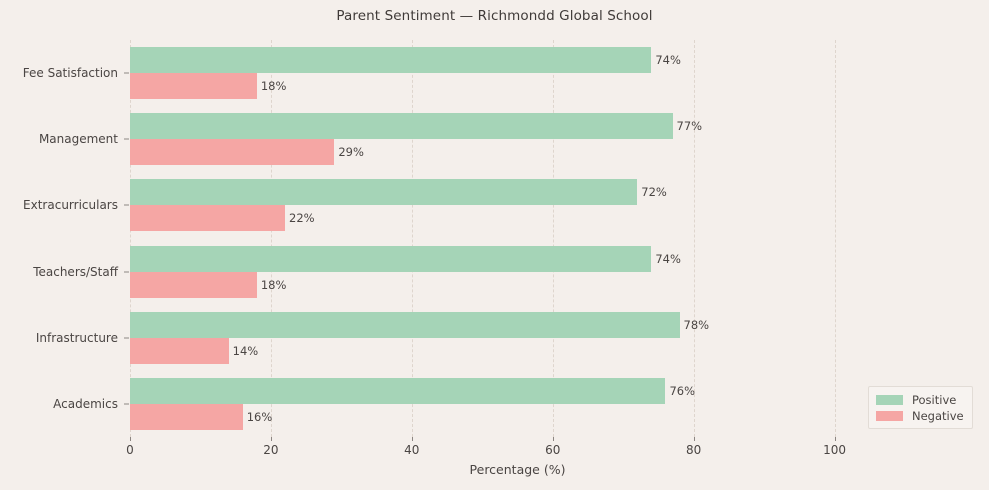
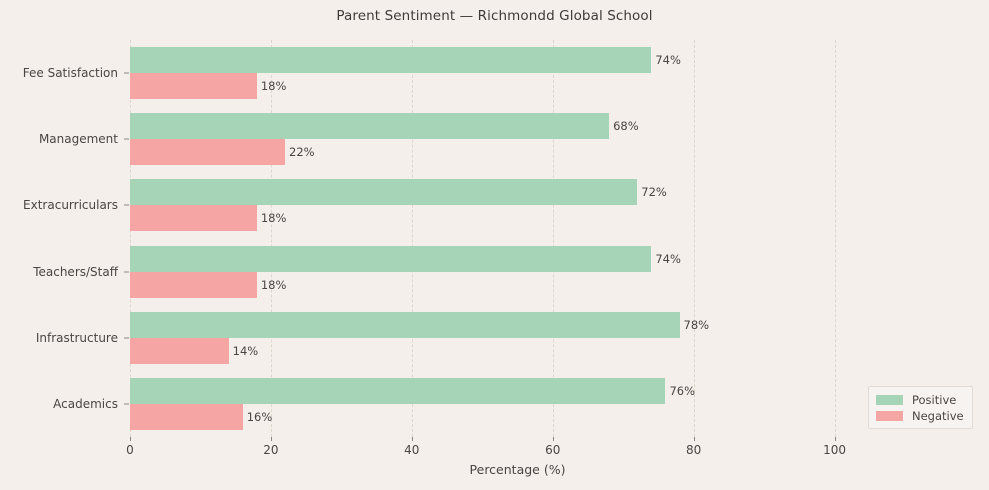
Negative/Extracurriculars: 22% -> 18%
Positive/Management: 77% -> 68%
Negative/Management: 29% -> 22%
